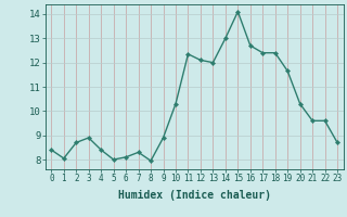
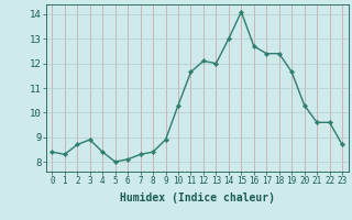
1: 8.05 -> 8.30
8: 7.95 -> 8.40
11: 12.35 -> 11.65
